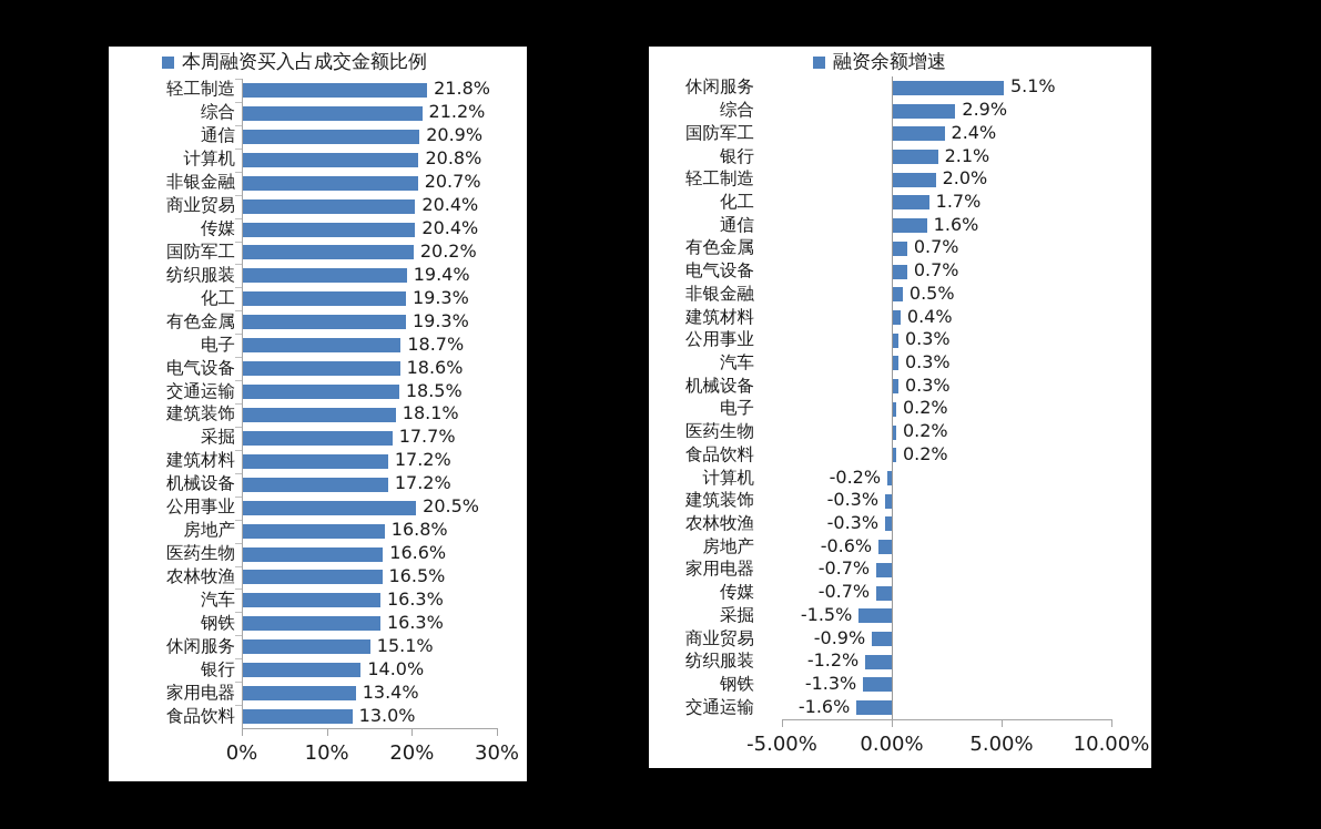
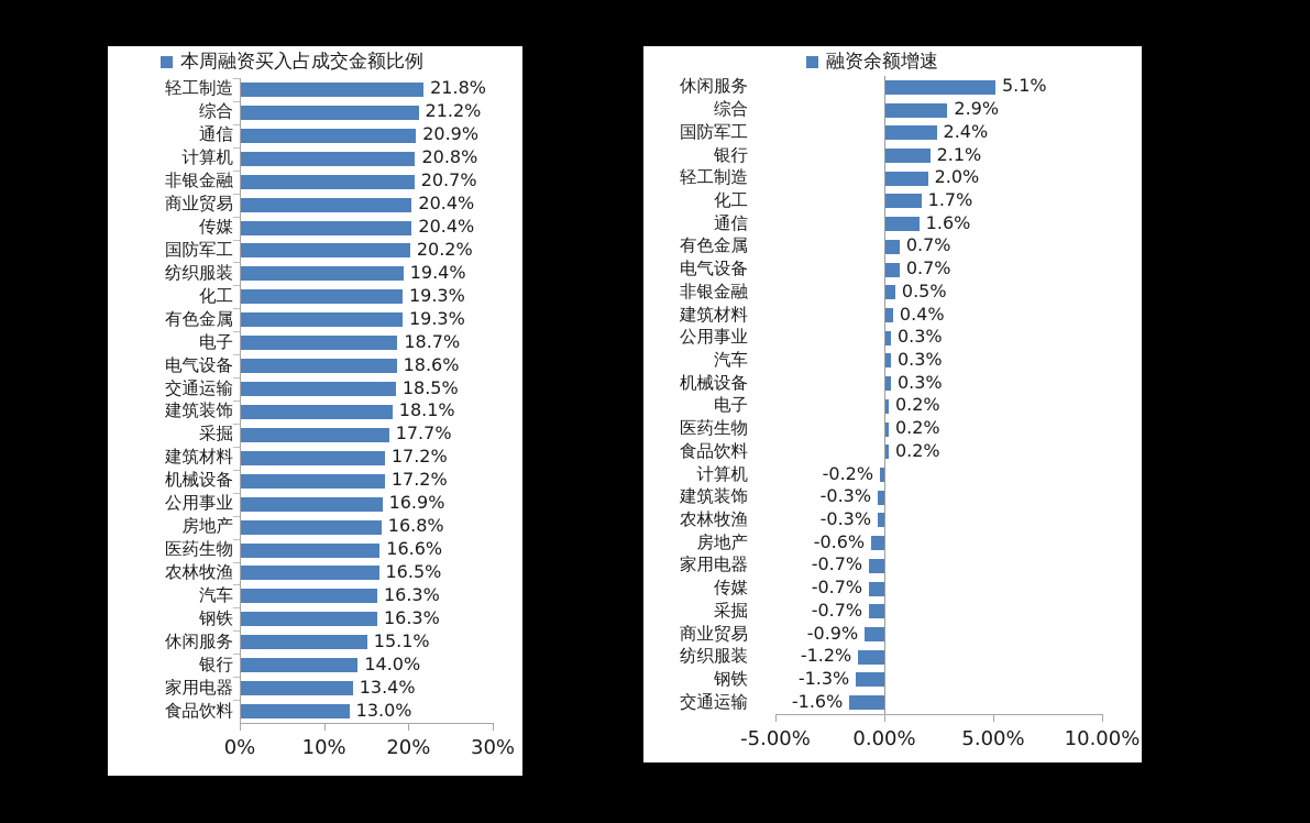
本周融资买入占成交金额比例/公用事业: 20.5% -> 16.9%
融资余额增速/采掘: -1.5% -> -0.7%
